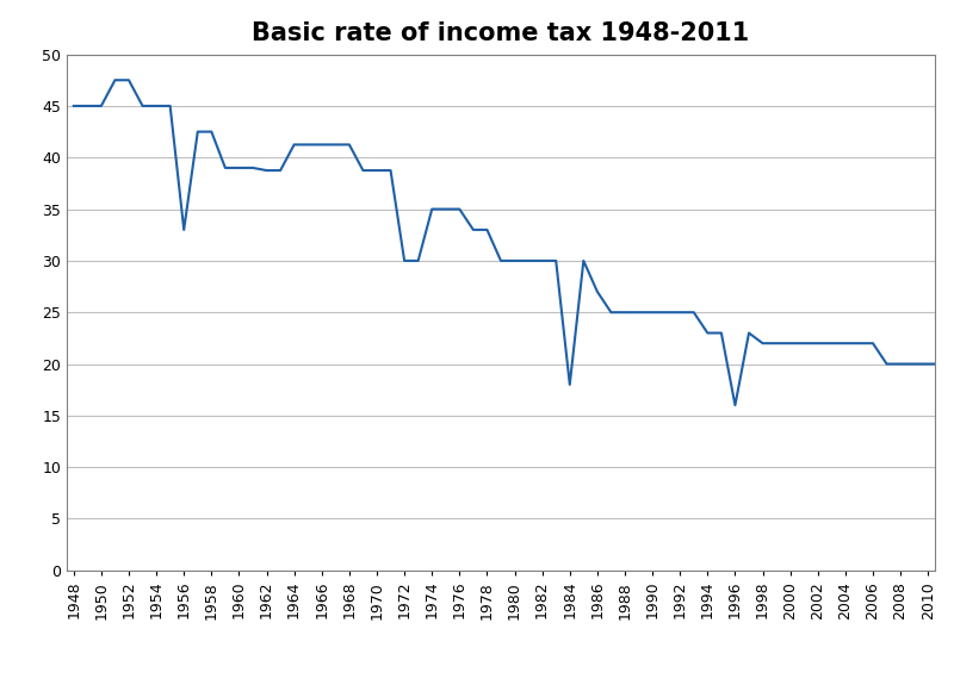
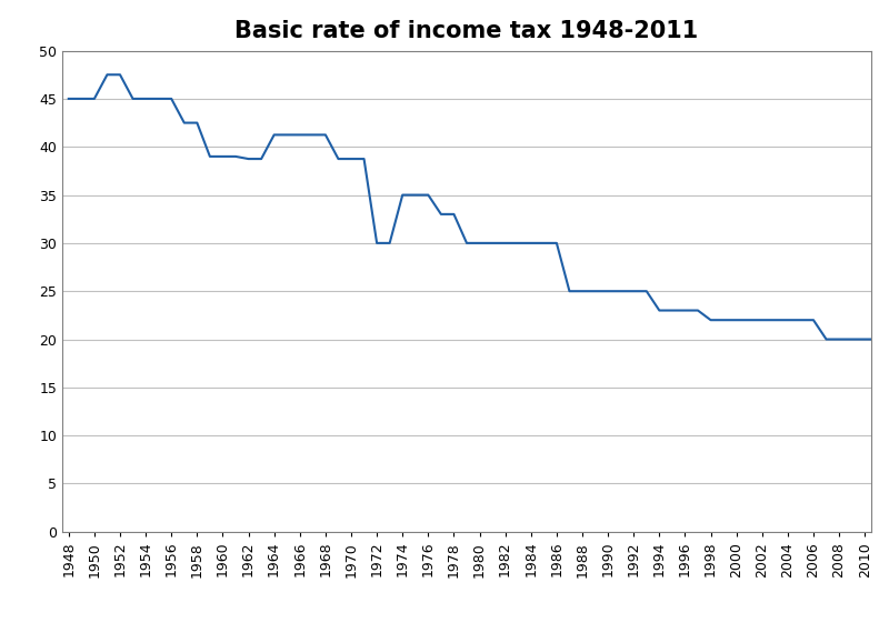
1956: 33.0 -> 45.0
1984: 18.0 -> 30.0
1986: 27.0 -> 30.0
1996: 16.0 -> 23.0
